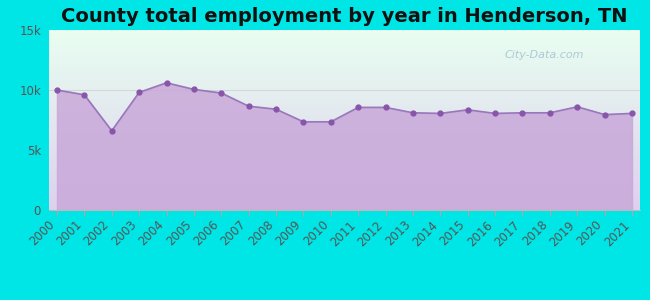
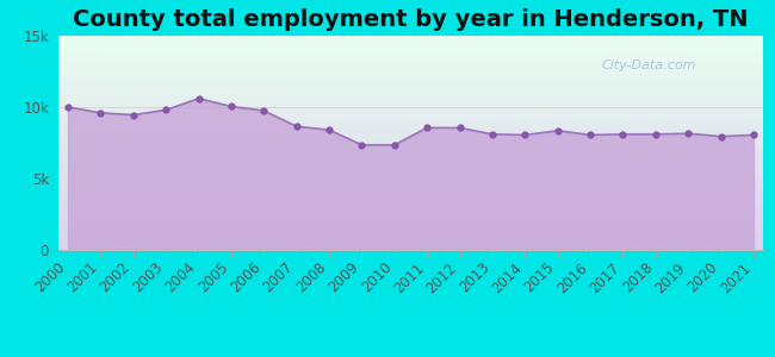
2002: 6.6k -> 9.4k
2019: 8.6k -> 8.2k
